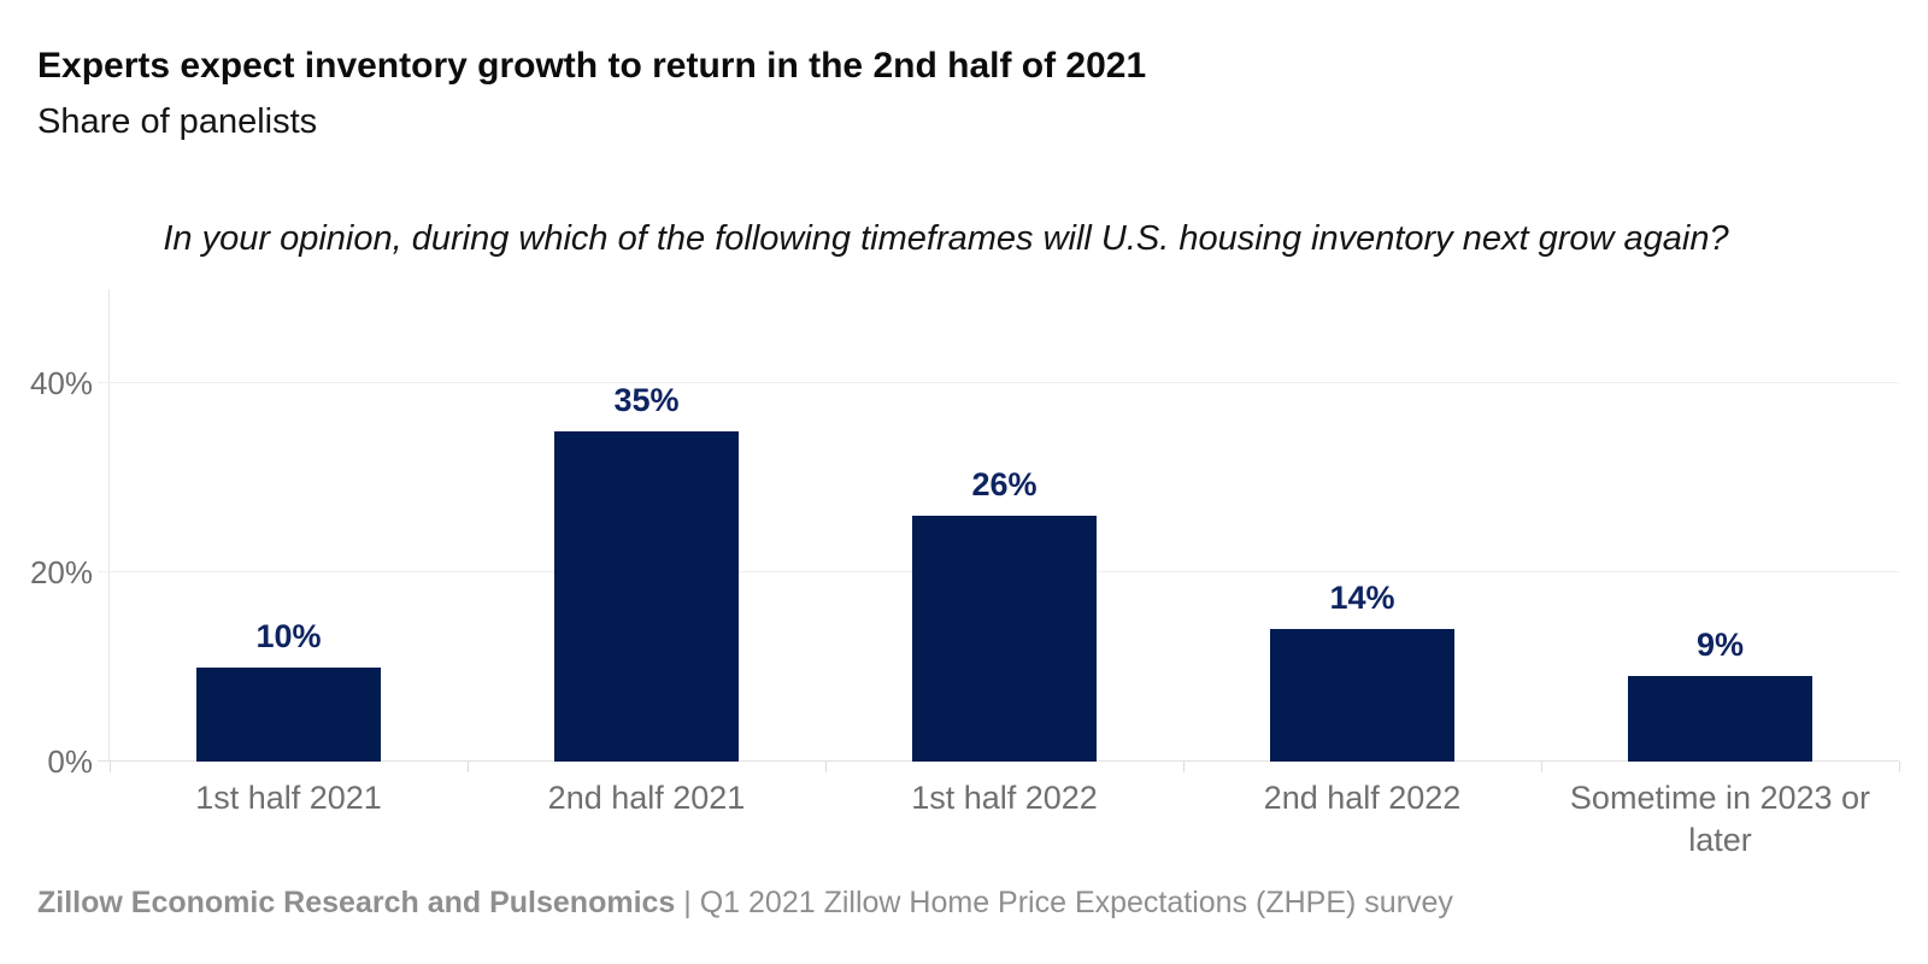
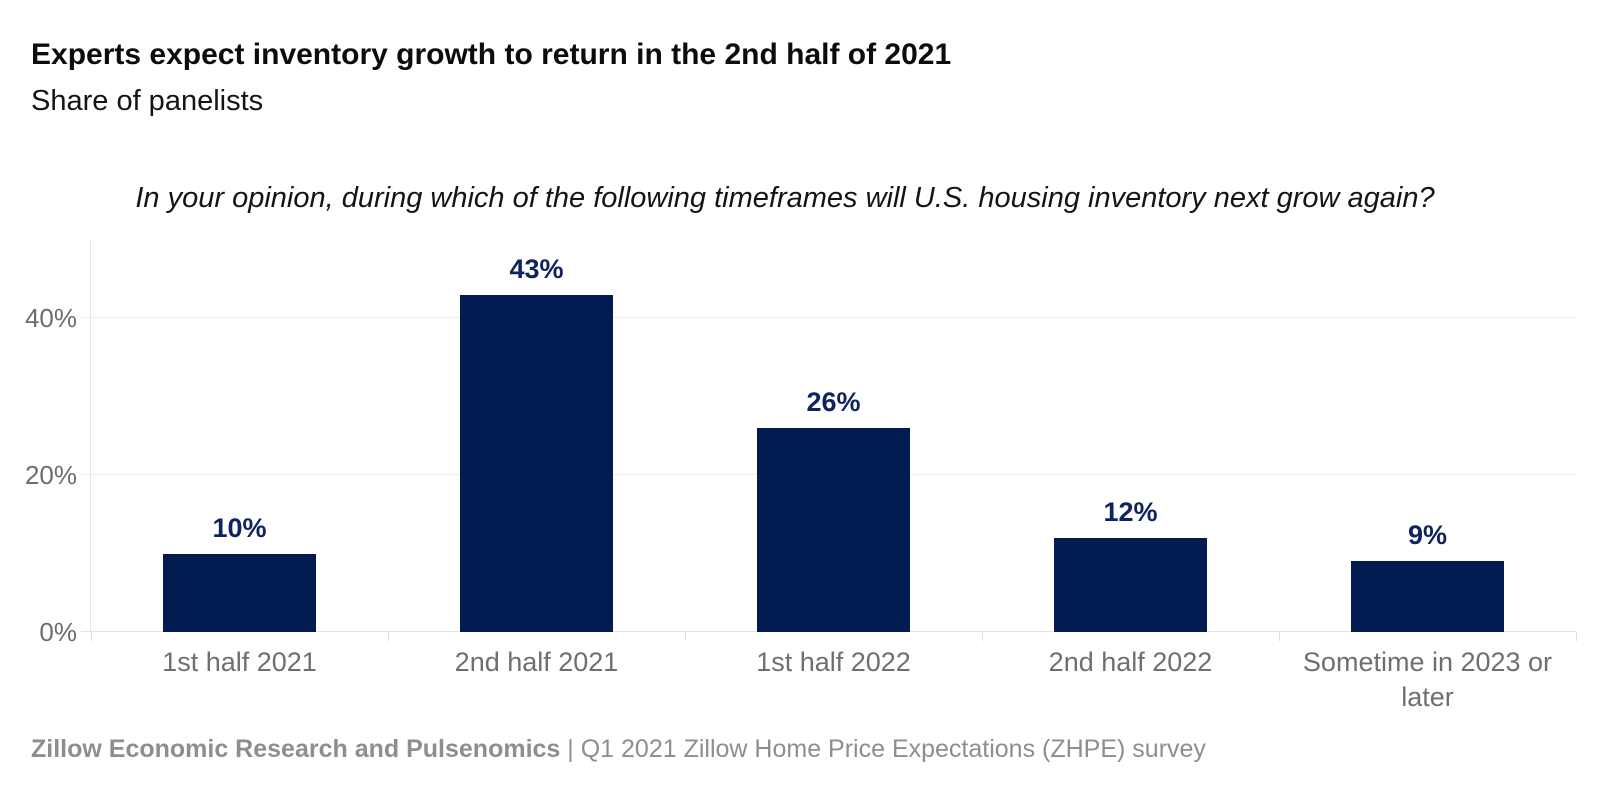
2nd half 2021: 35% -> 43%
2nd half 2022: 14% -> 12%
